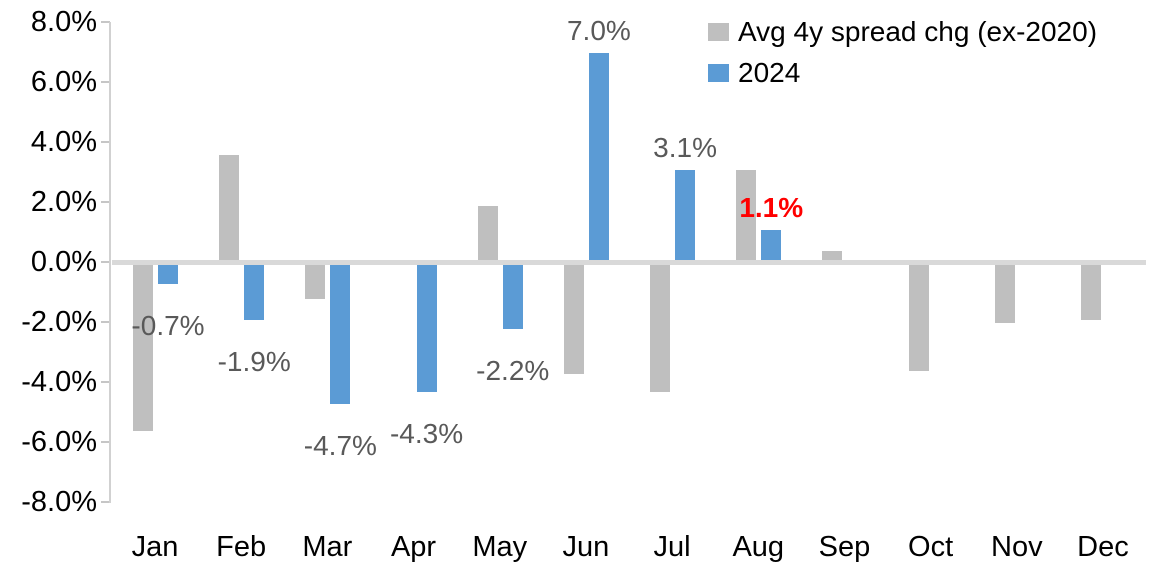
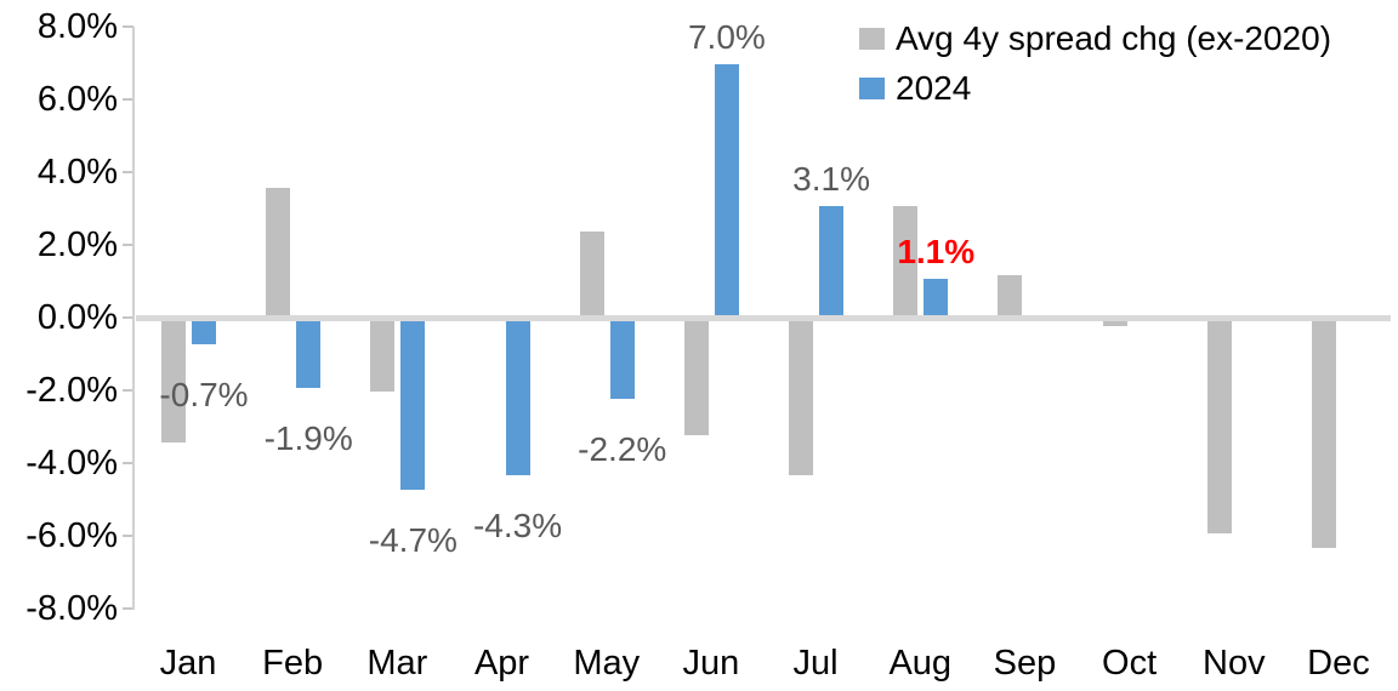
Avg 4y spread chg (ex-2020)/Jan: -5.6% -> -3.4%
Avg 4y spread chg (ex-2020)/Mar: -1.2% -> -2.0%
Avg 4y spread chg (ex-2020)/May: 1.9% -> 2.4%
Avg 4y spread chg (ex-2020)/Jun: -3.7% -> -3.2%
Avg 4y spread chg (ex-2020)/Sep: 0.4% -> 1.2%
Avg 4y spread chg (ex-2020)/Oct: -3.6% -> -0.2%
Avg 4y spread chg (ex-2020)/Nov: -2.0% -> -5.9%
Avg 4y spread chg (ex-2020)/Dec: -1.9% -> -6.3%
